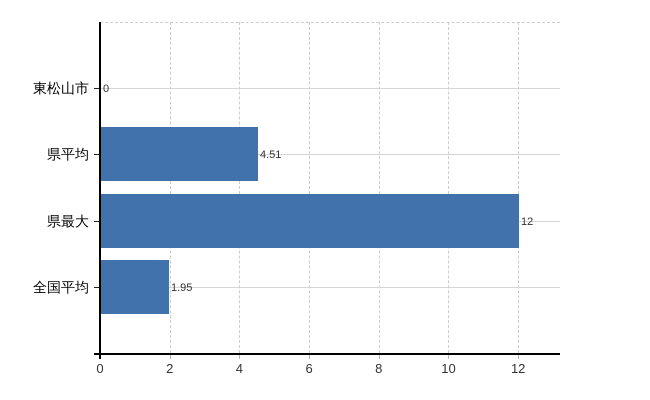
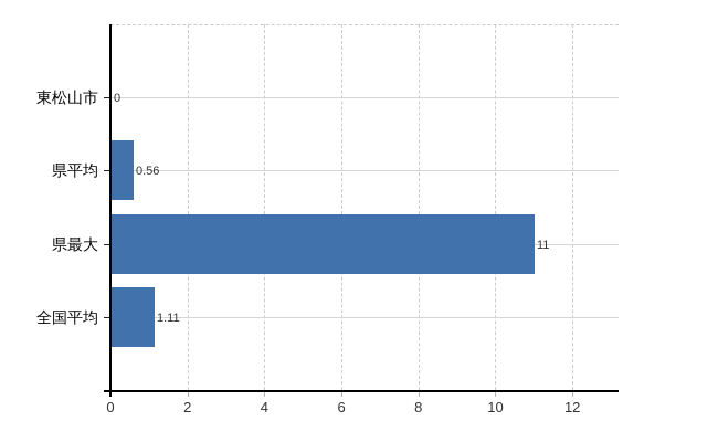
県平均: 4.51 -> 0.56
県最大: 12 -> 11
全国平均: 1.95 -> 1.11
